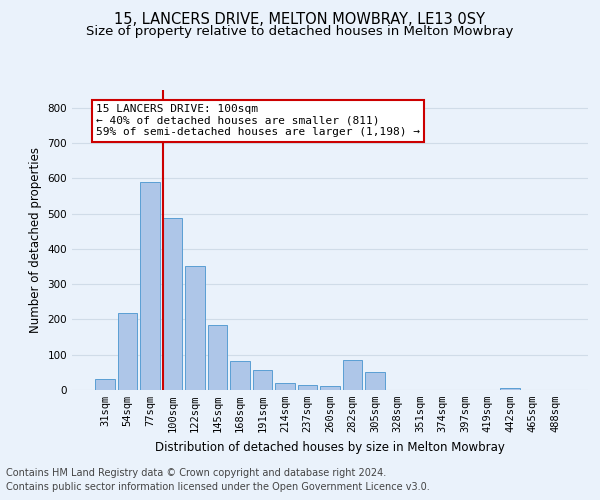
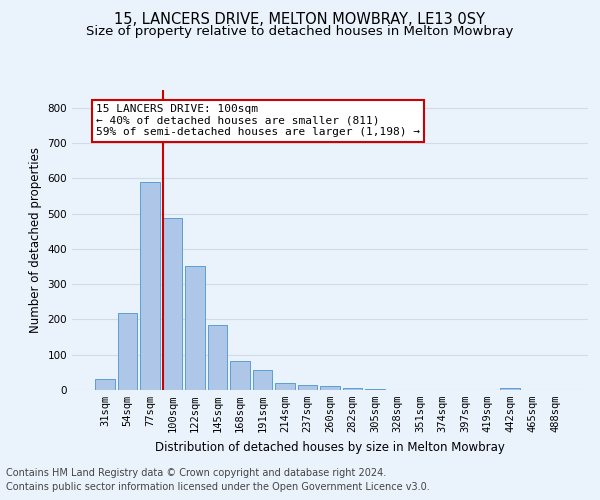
282sqm: 85 -> 7
305sqm: 50 -> 2
